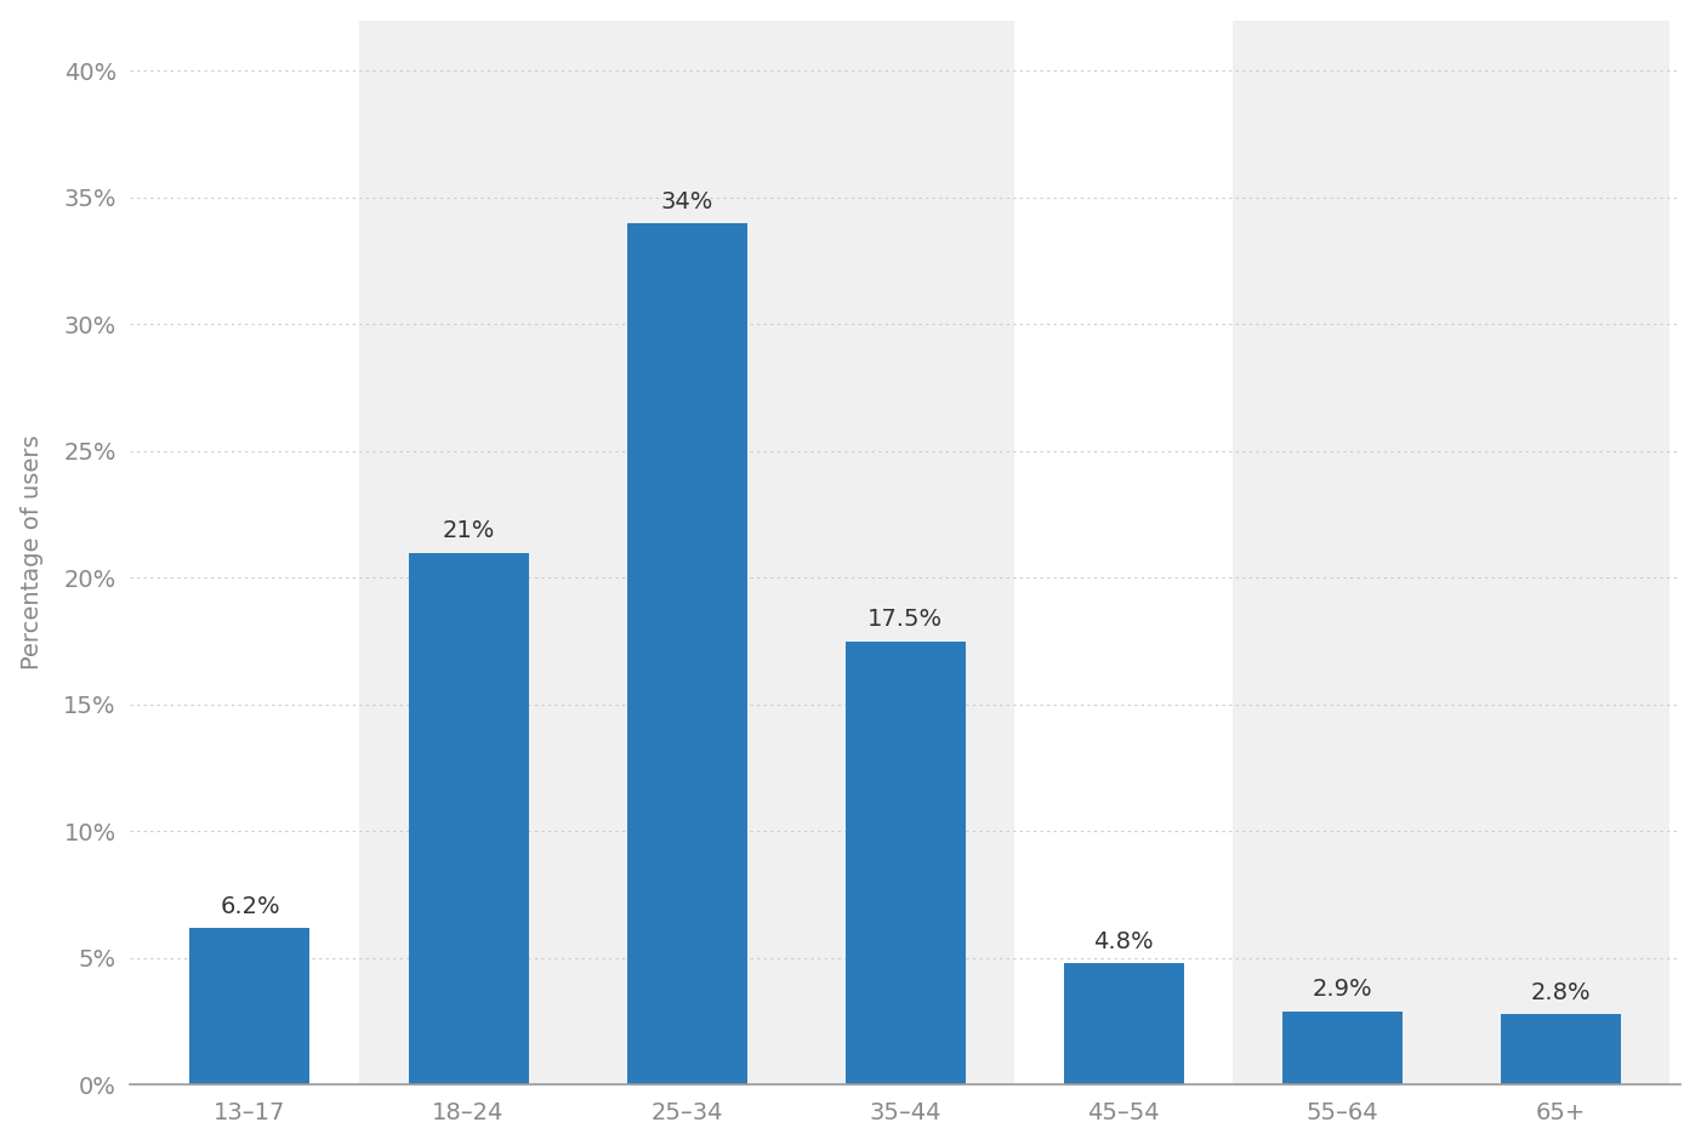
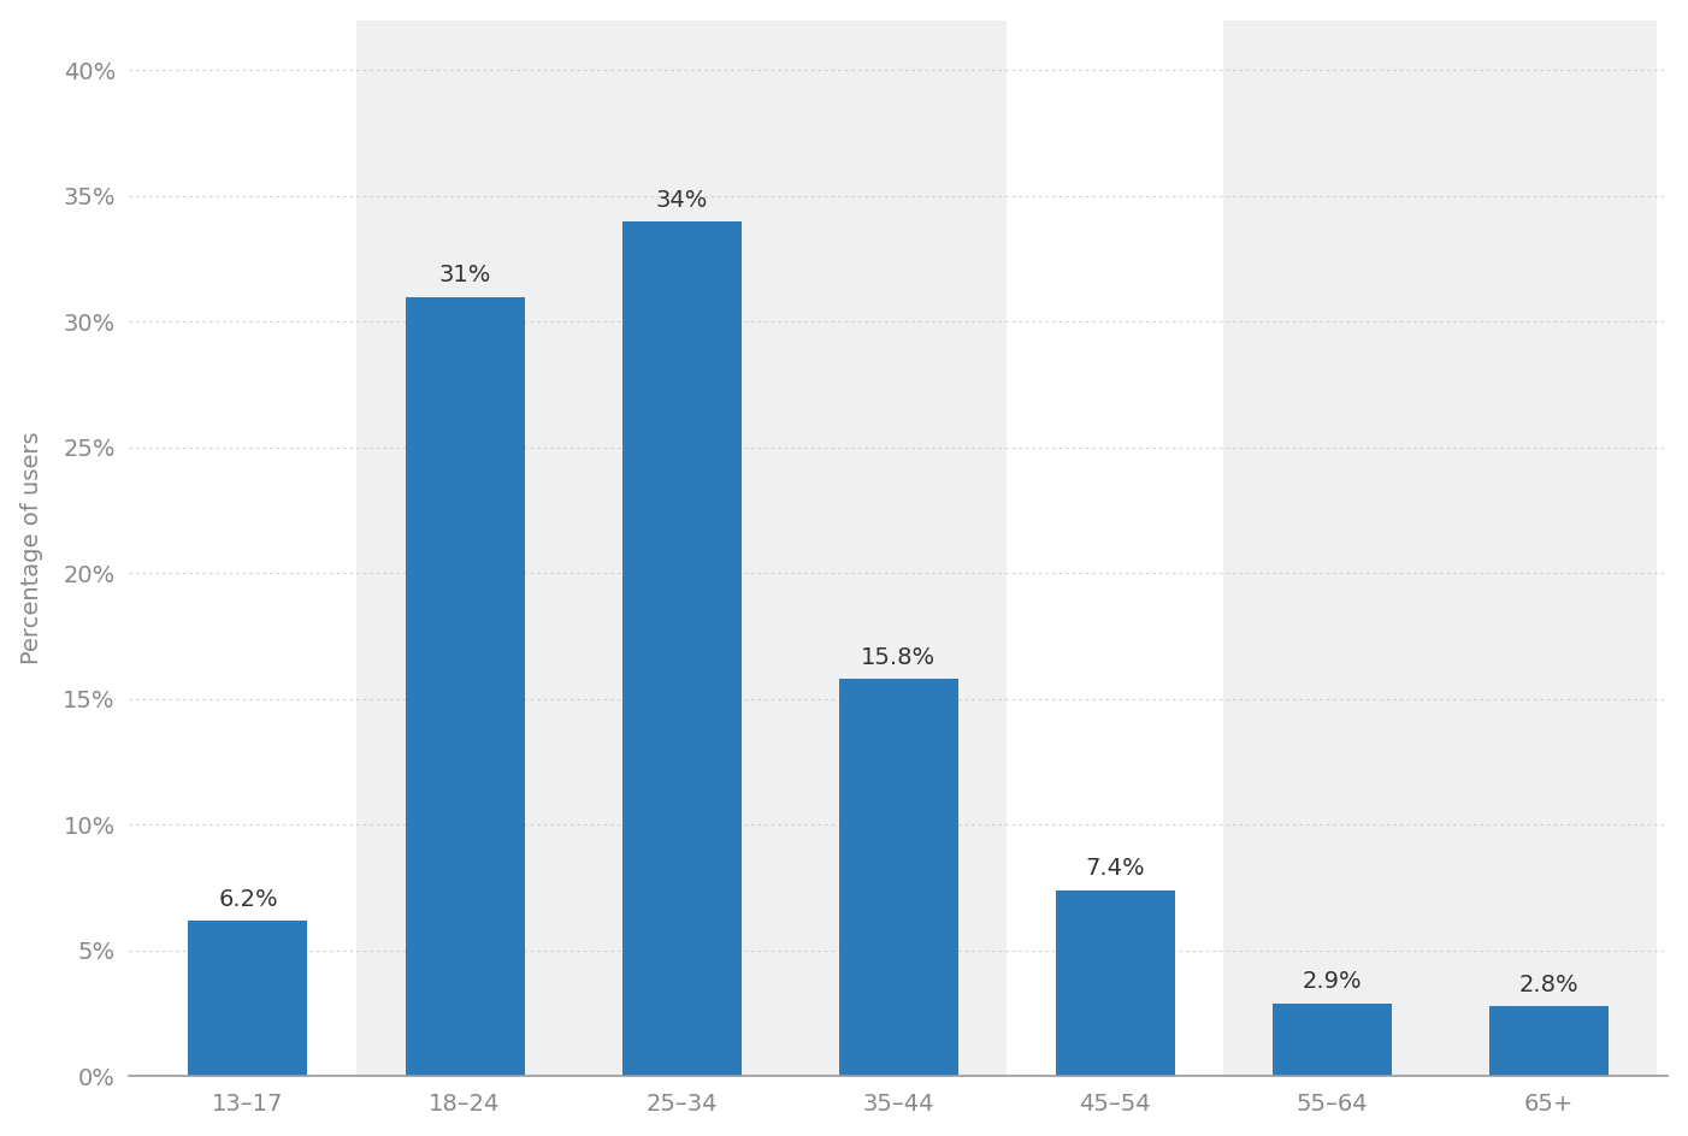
18–24: 21% -> 31%
35–44: 17.5% -> 15.8%
45–54: 4.8% -> 7.4%
